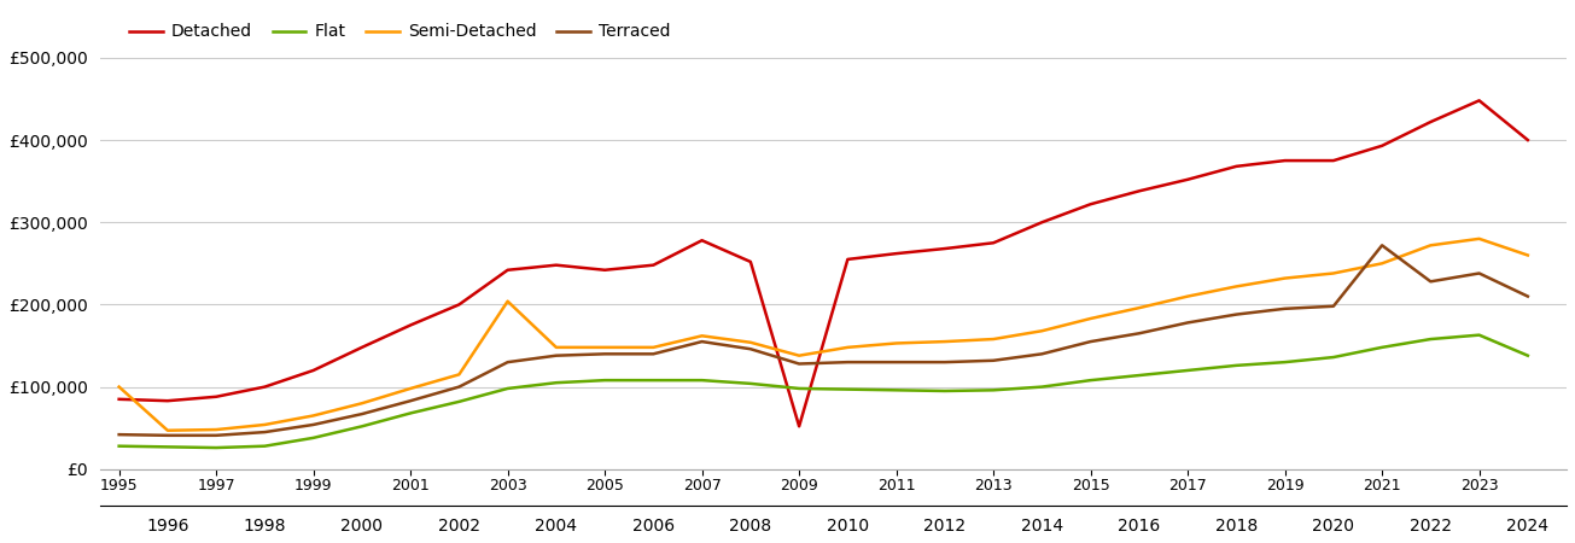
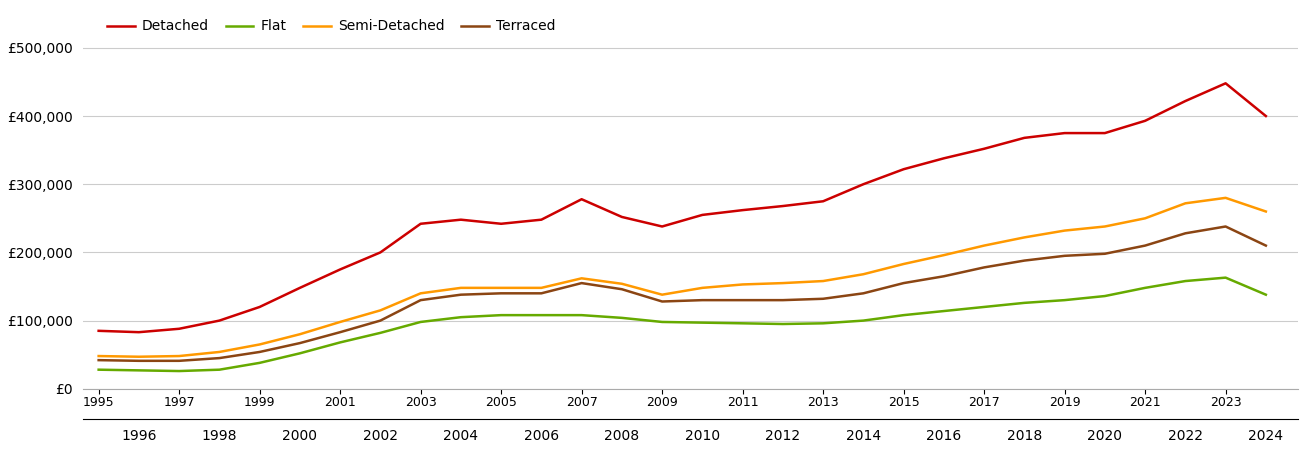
Semi-Detached/1995: £100,000 -> £48,000
Semi-Detached/2003: £204,000 -> £140,000
Detached/2009: £52,000 -> £238,000
Terraced/2021: £272,000 -> £210,000
